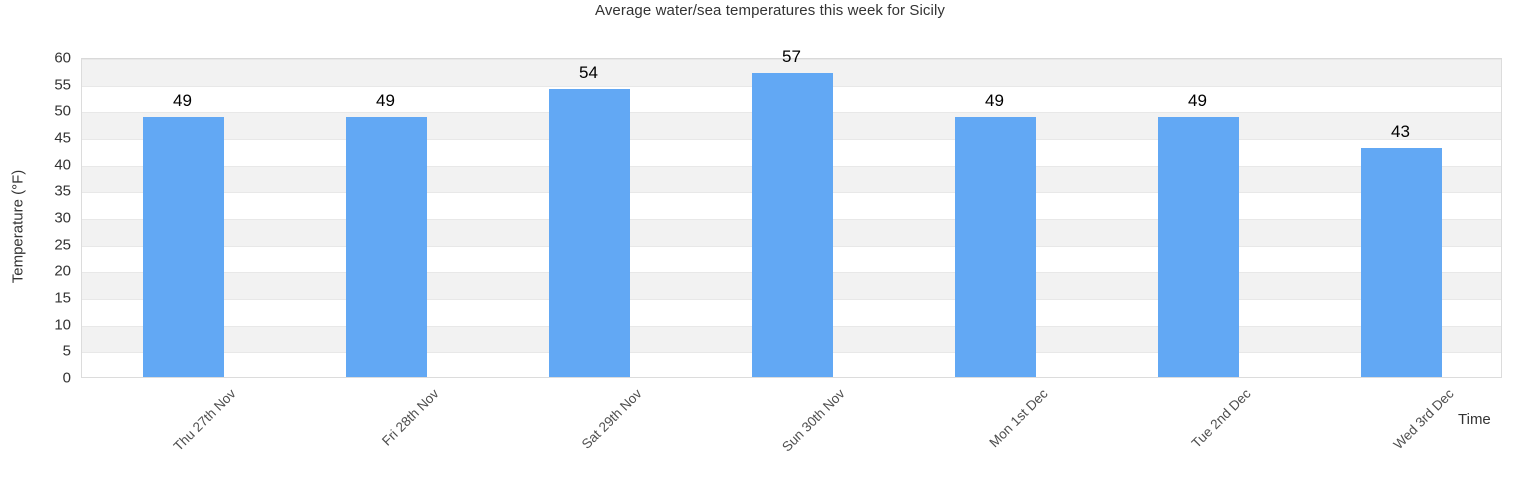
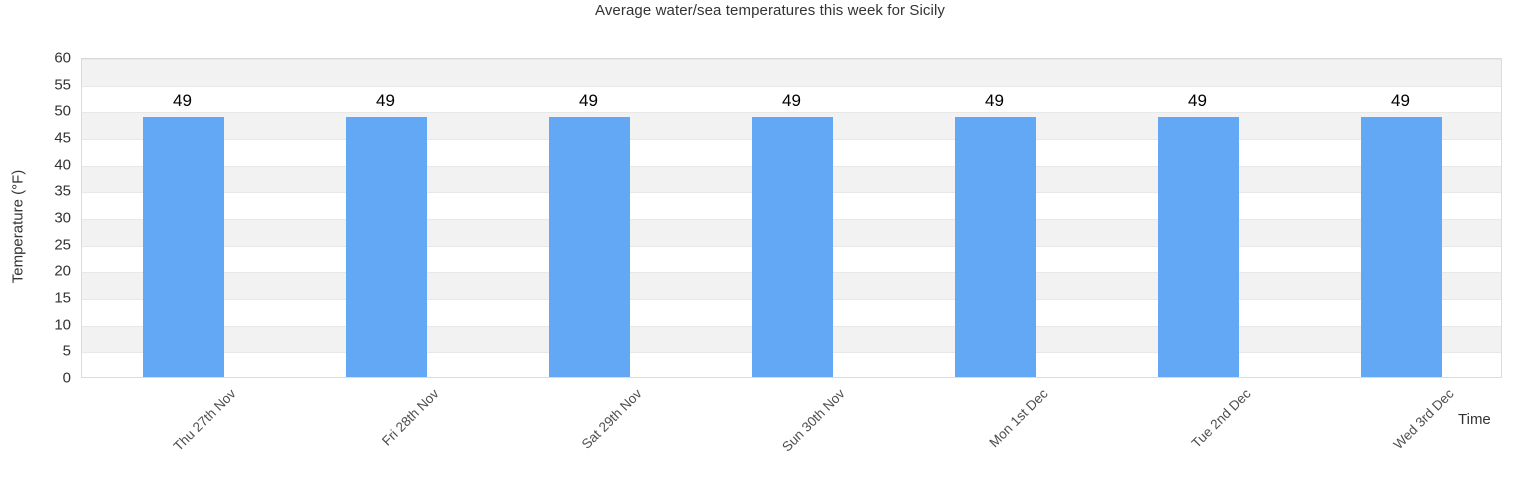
Sat 29th Nov: 54 -> 49
Sun 30th Nov: 57 -> 49
Wed 3rd Dec: 43 -> 49
